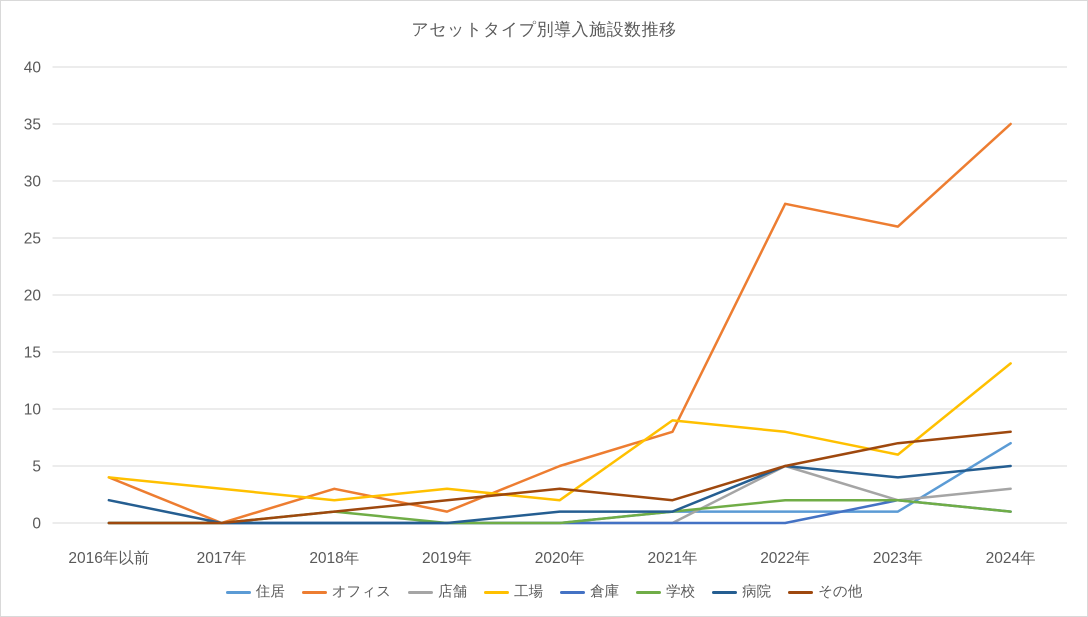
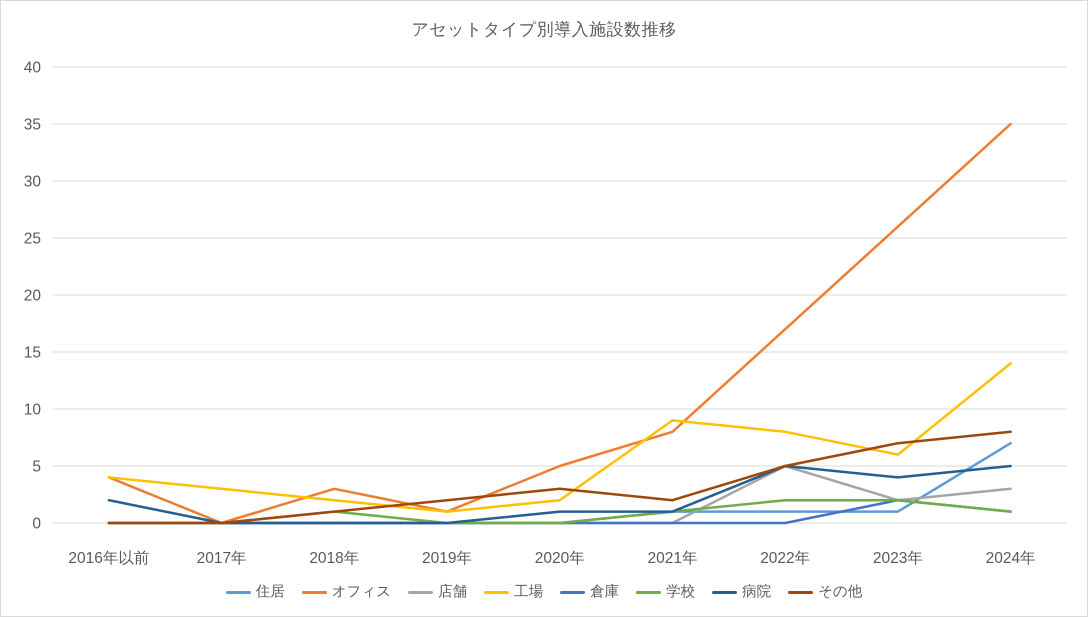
工場/2019年: 3 -> 1
オフィス/2022年: 28 -> 17
